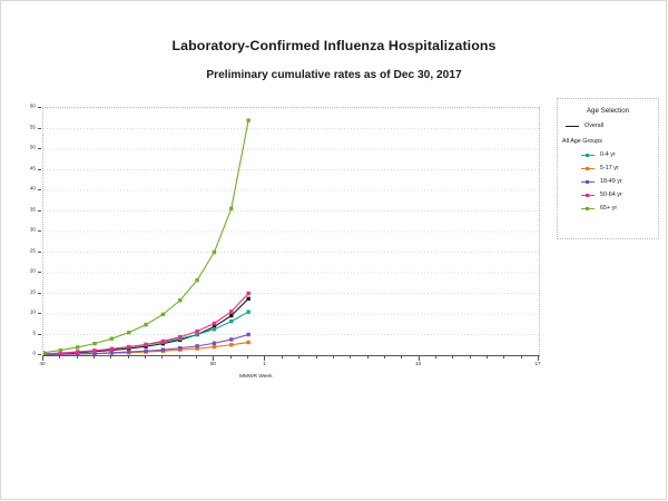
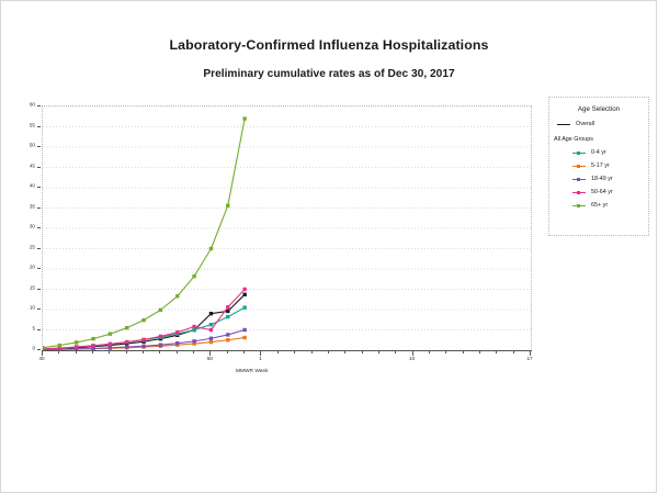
Overall/50: 7 -> 9
50-64 yr/50: 8 -> 5
